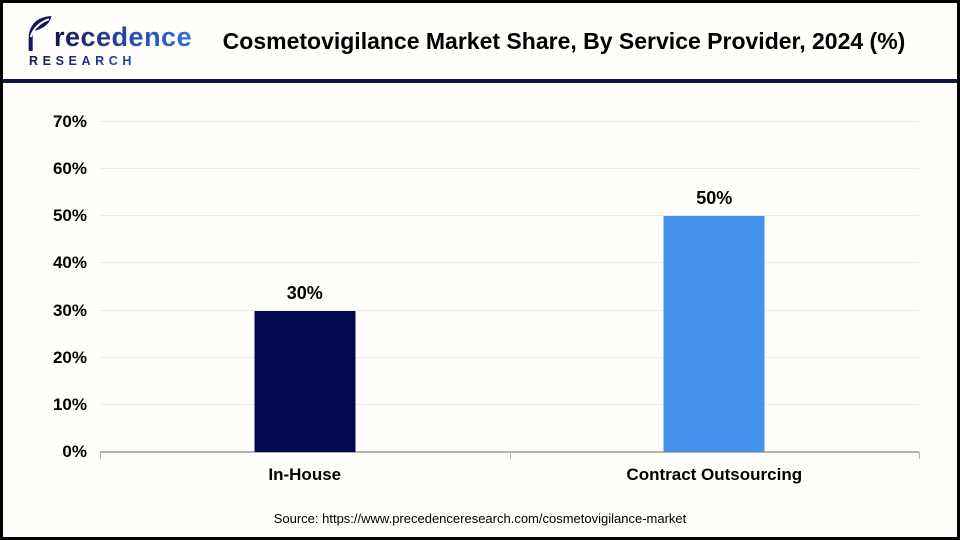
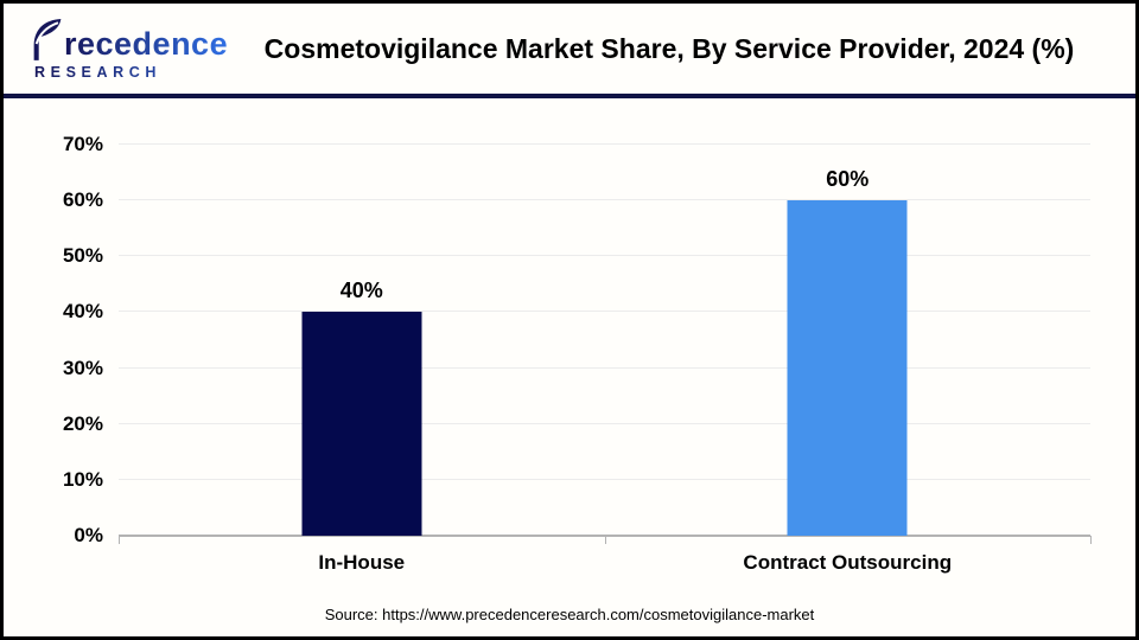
In-House: 30% -> 40%
Contract Outsourcing: 50% -> 60%
